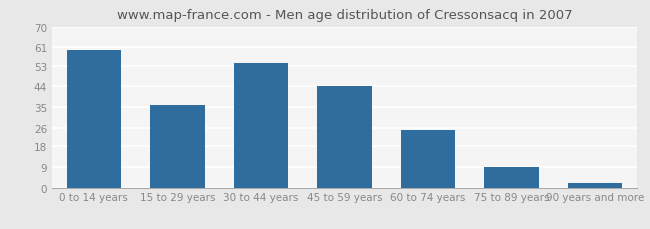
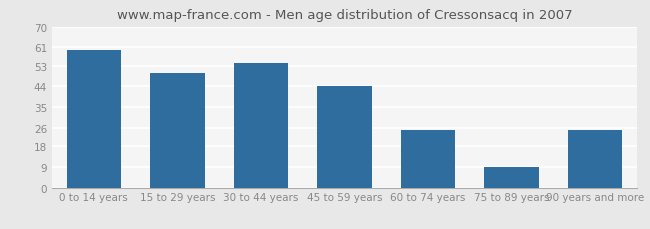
15 to 29 years: 36 -> 50
90 years and more: 2 -> 25
